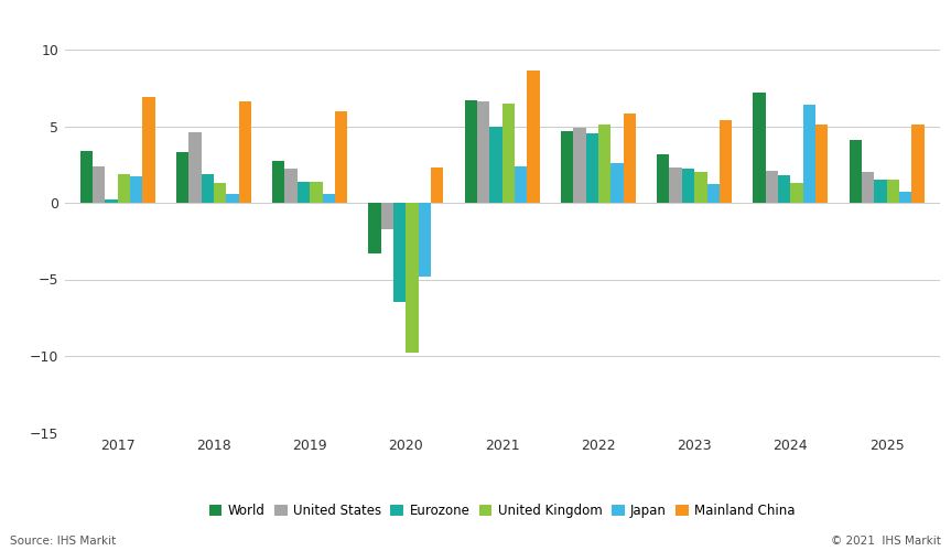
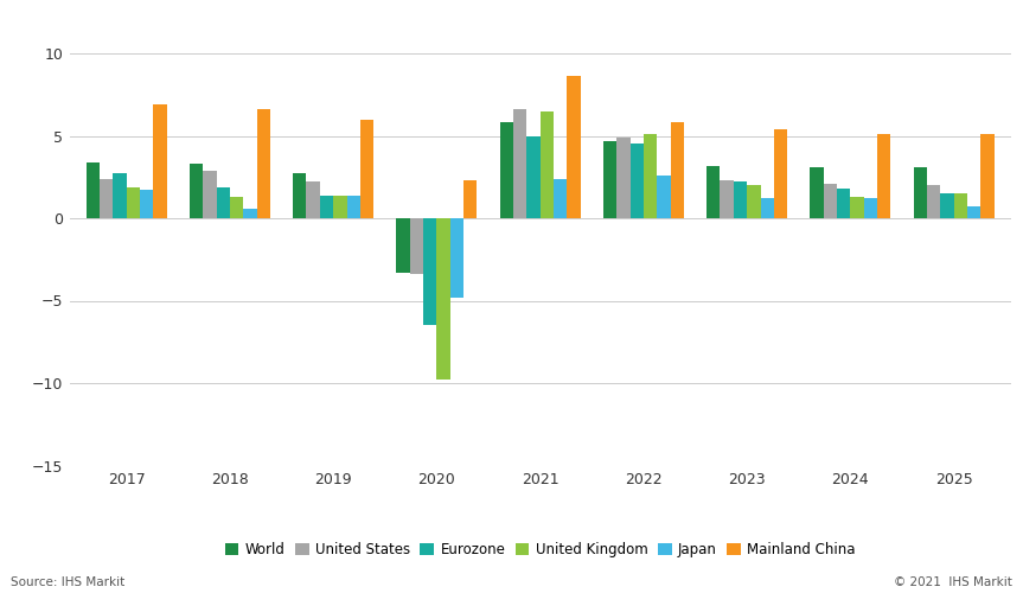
Eurozone/2017: 0.2 -> 2.7
United States/2018: 4.6 -> 2.9
Japan/2019: 0.6 -> 1.4
United States/2020: -1.7 -> -3.4
World/2021: 6.7 -> 5.8
World/2024: 7.2 -> 3.1
Japan/2024: 6.4 -> 1.2
World/2025: 4.1 -> 3.1
